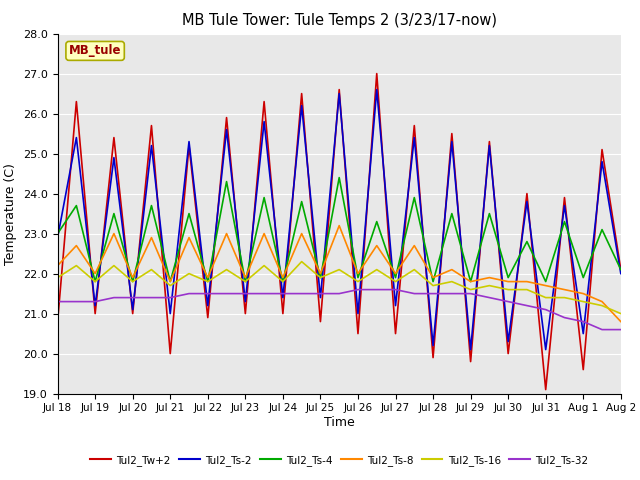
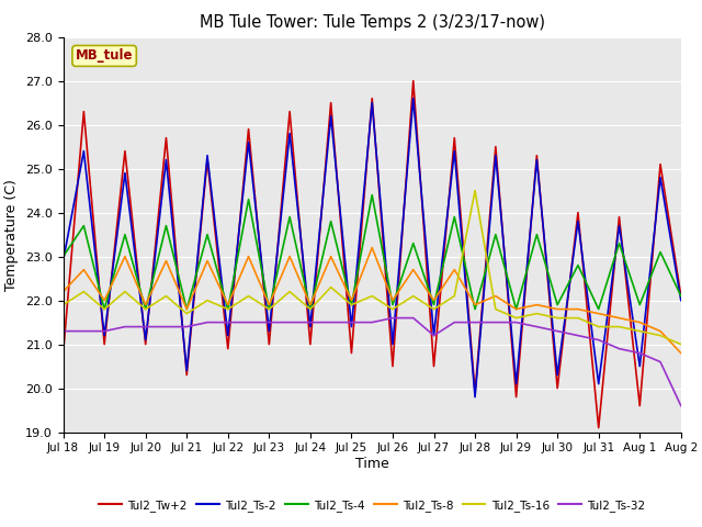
Tul2_Tw+2/Jul 21: 20.0 -> 20.3
Tul2_Ts-2/Jul 21: 21.0 -> 20.4
Tul2_Ts-32/Jul 27: 21.6 -> 21.2
Tul2_Ts-2/Jul 28: 20.2 -> 19.8
Tul2_Ts-16/Jul 28: 21.7 -> 24.5
Tul2_Ts-32/Aug 2: 20.6 -> 19.6
